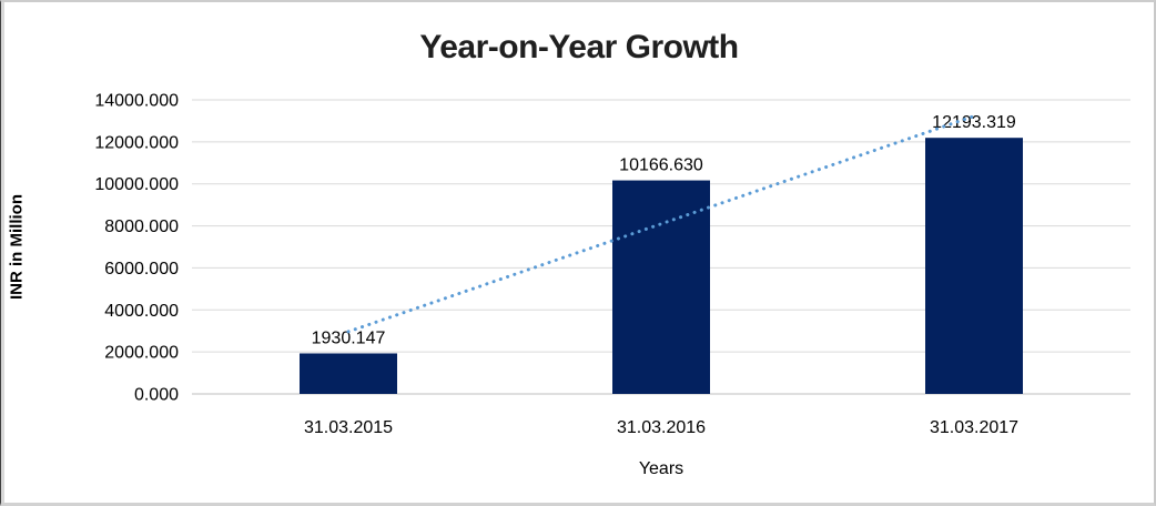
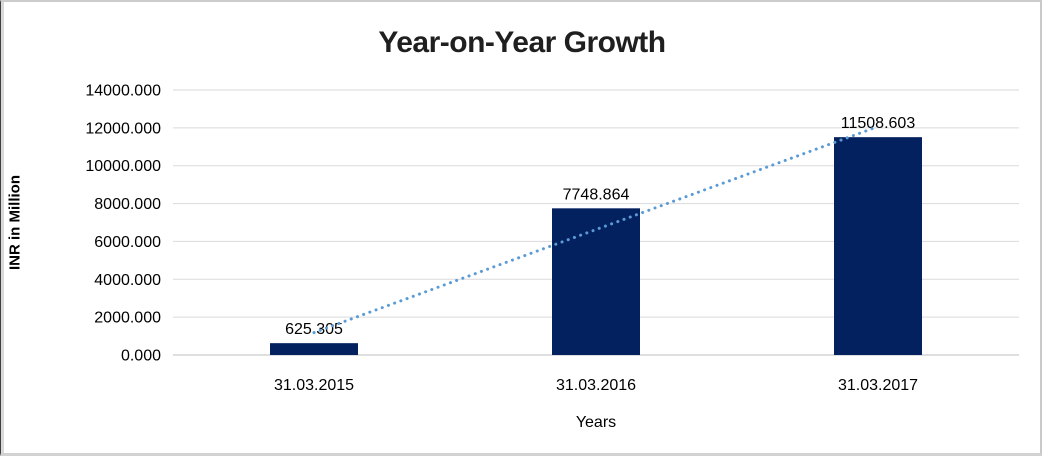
31.03.2015: 1930.147 -> 625.305
31.03.2016: 10166.630 -> 7748.864
31.03.2017: 12193.319 -> 11508.603
